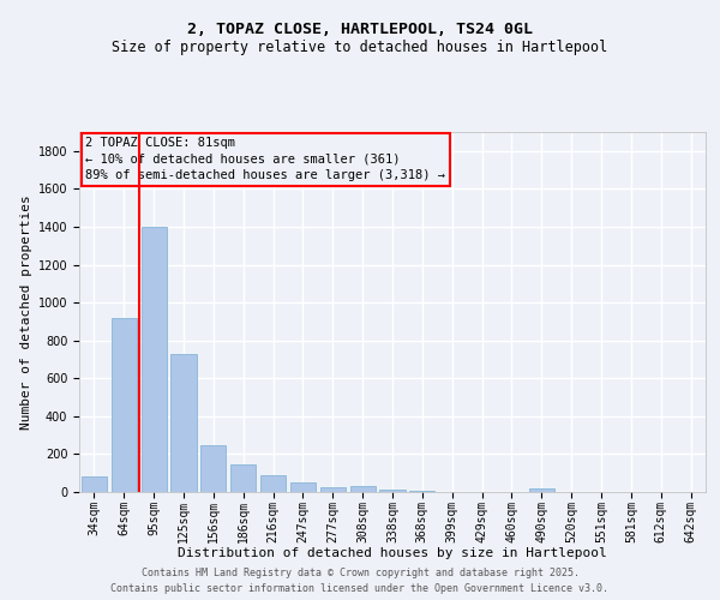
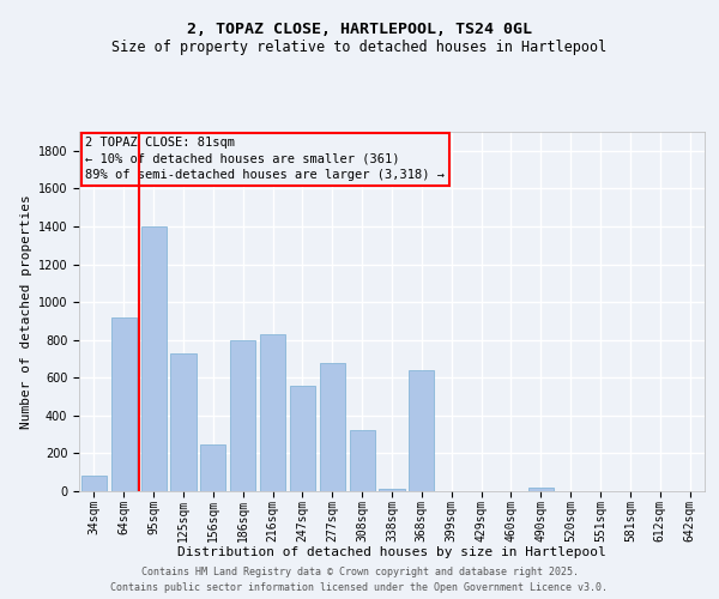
186sqm: 150 -> 800
216sqm: 90 -> 830
247sqm: 50 -> 560
277sqm: 30 -> 680
308sqm: 30 -> 320
368sqm: 10 -> 640
